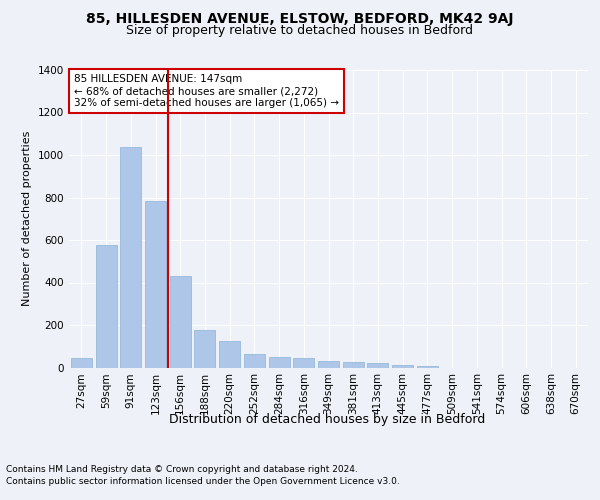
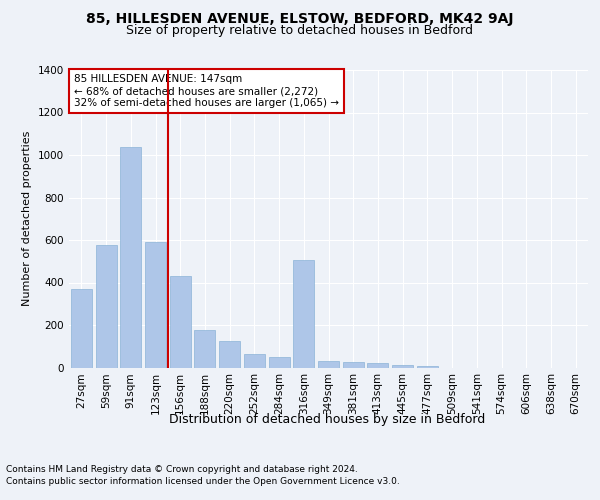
27sqm: 45 -> 370
123sqm: 785 -> 590
316sqm: 45 -> 505
